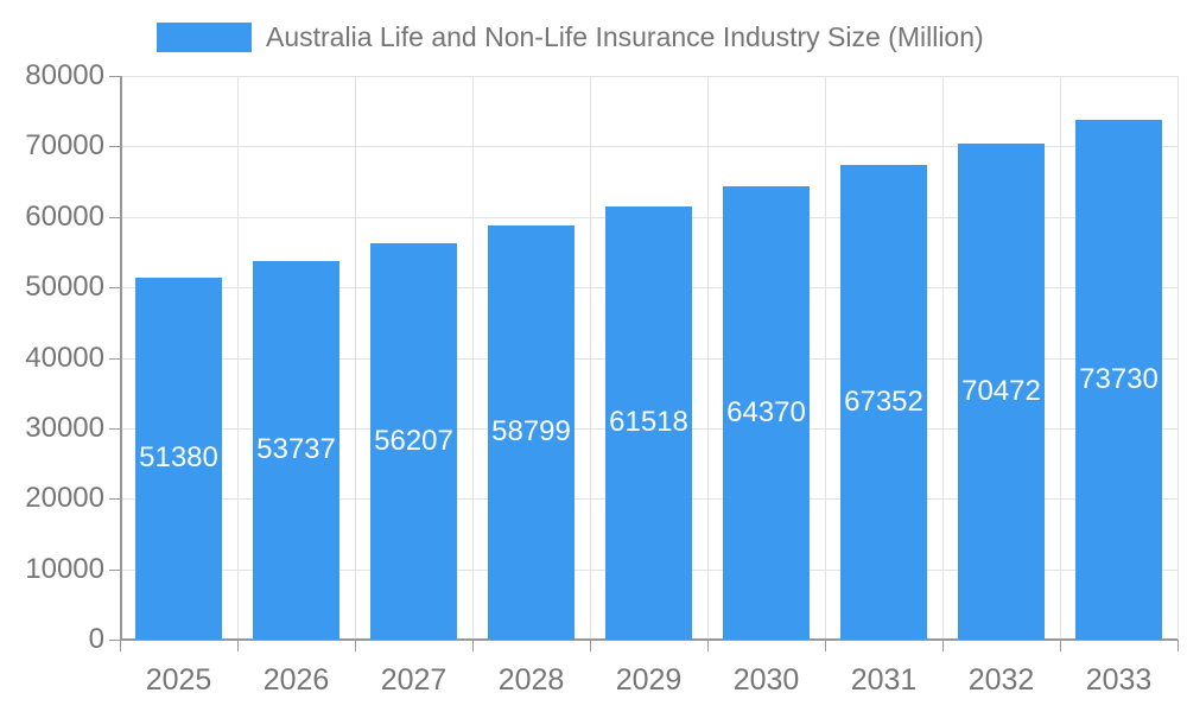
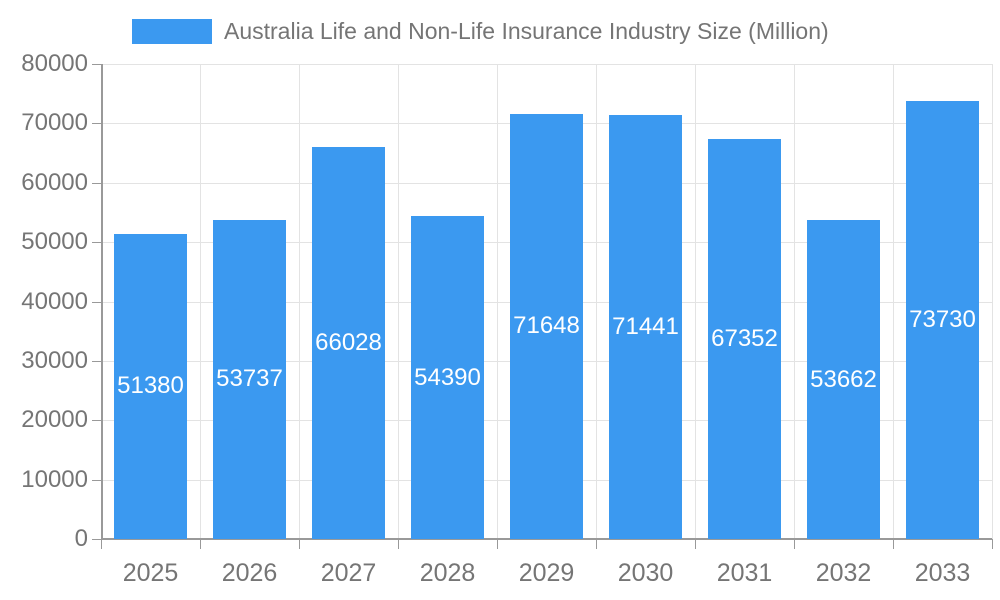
2027: 56207 -> 66028
2028: 58799 -> 54390
2029: 61518 -> 71648
2030: 64370 -> 71441
2032: 70472 -> 53662
